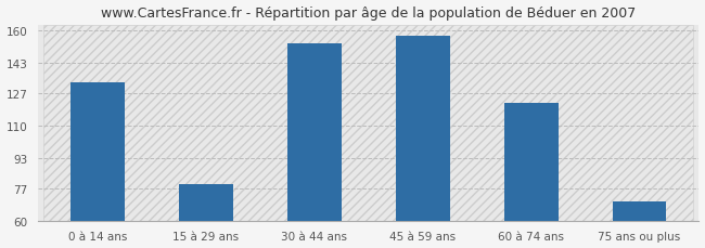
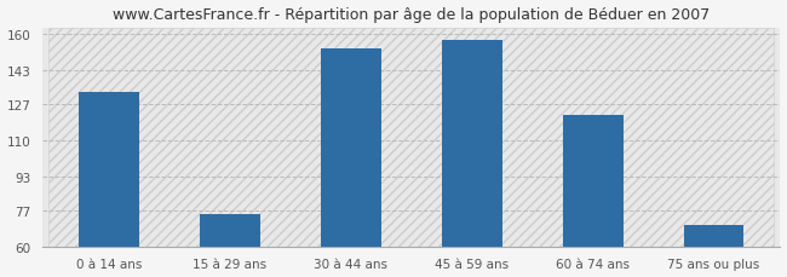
15 à 29 ans: 79 -> 75
